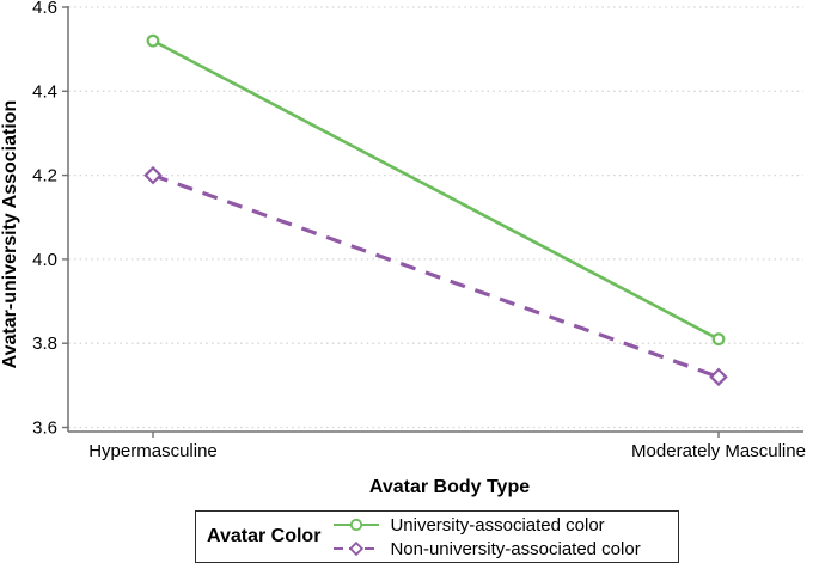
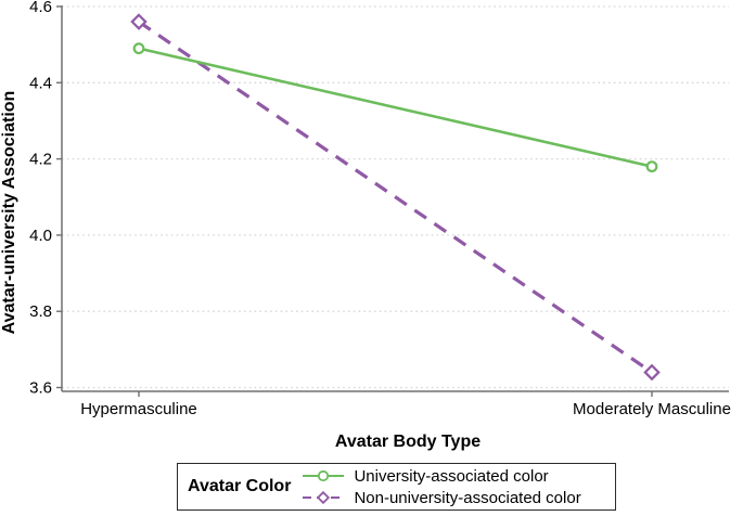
University-associated color/Hypermasculine: 4.52 -> 4.49
Non-university-associated color/Hypermasculine: 4.20 -> 4.56
University-associated color/Moderately Masculine: 3.81 -> 4.18
Non-university-associated color/Moderately Masculine: 3.72 -> 3.64
